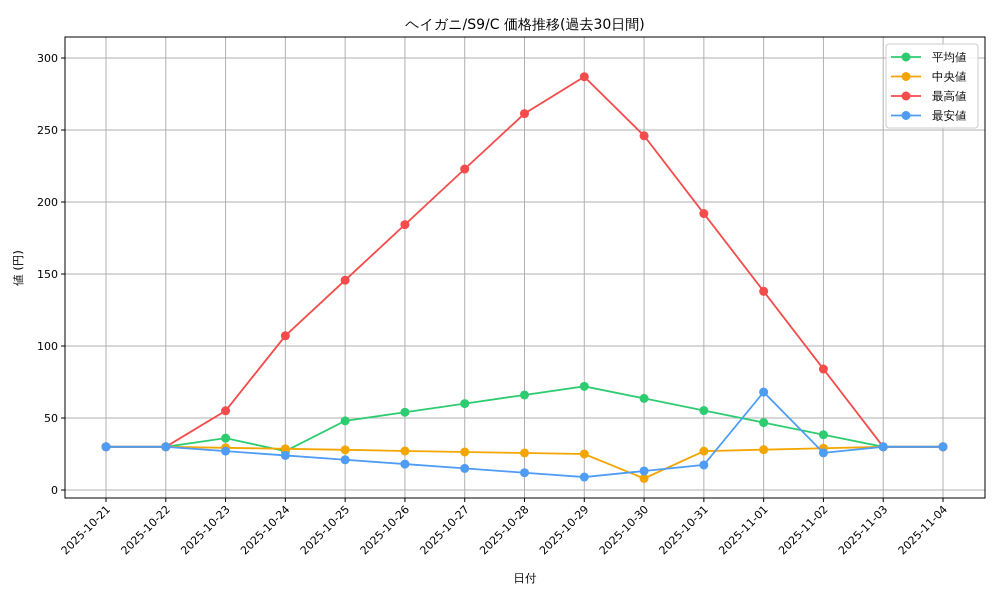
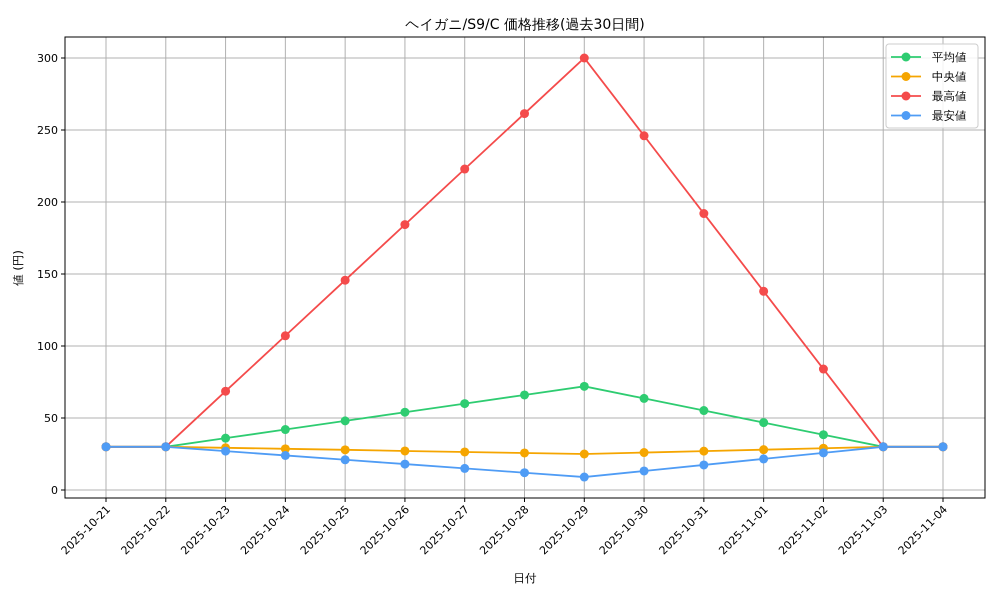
最高値/2025-10-23: 55 -> 69
平均値/2025-10-24: 27 -> 42
最高値/2025-10-29: 287 -> 300
中央値/2025-10-30: 8 -> 26
最安値/2025-11-01: 68 -> 22
